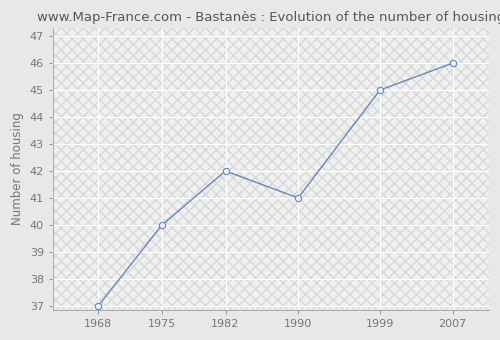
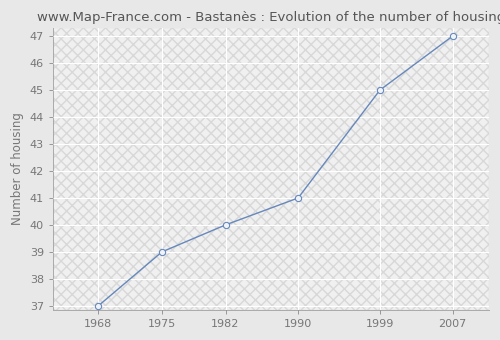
1975: 40 -> 39
1982: 42 -> 40
2007: 46 -> 47
